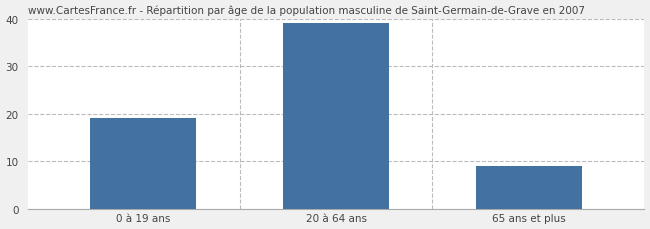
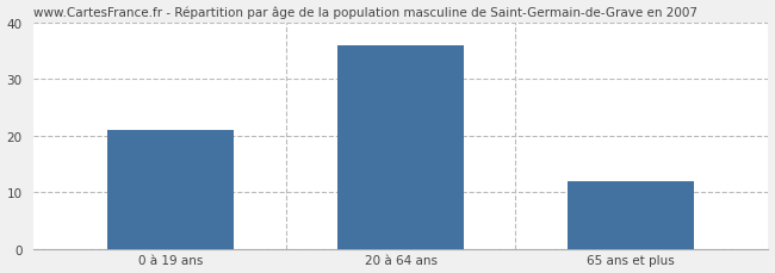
0 à 19 ans: 19 -> 21
20 à 64 ans: 39 -> 36
65 ans et plus: 9 -> 12
